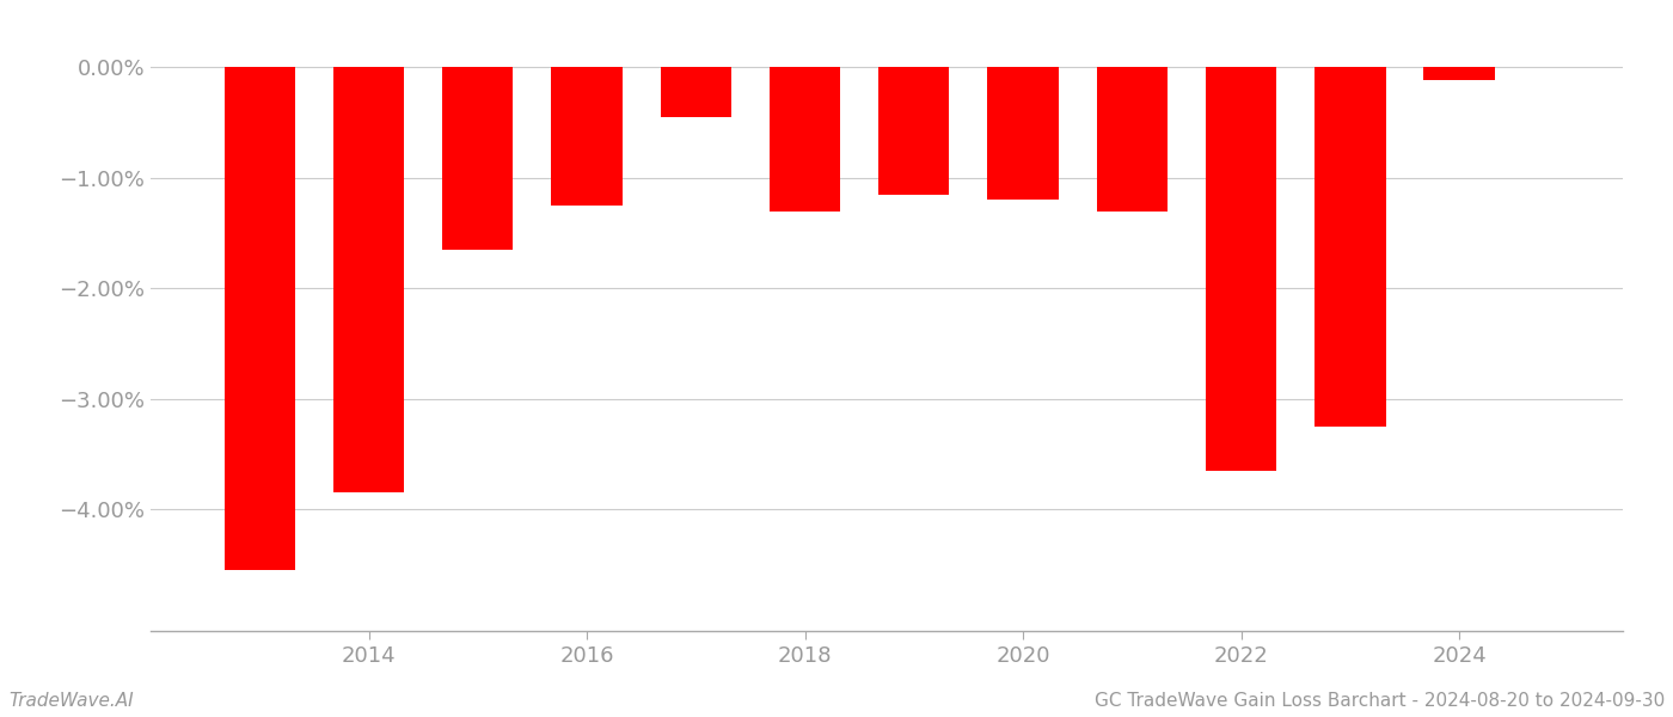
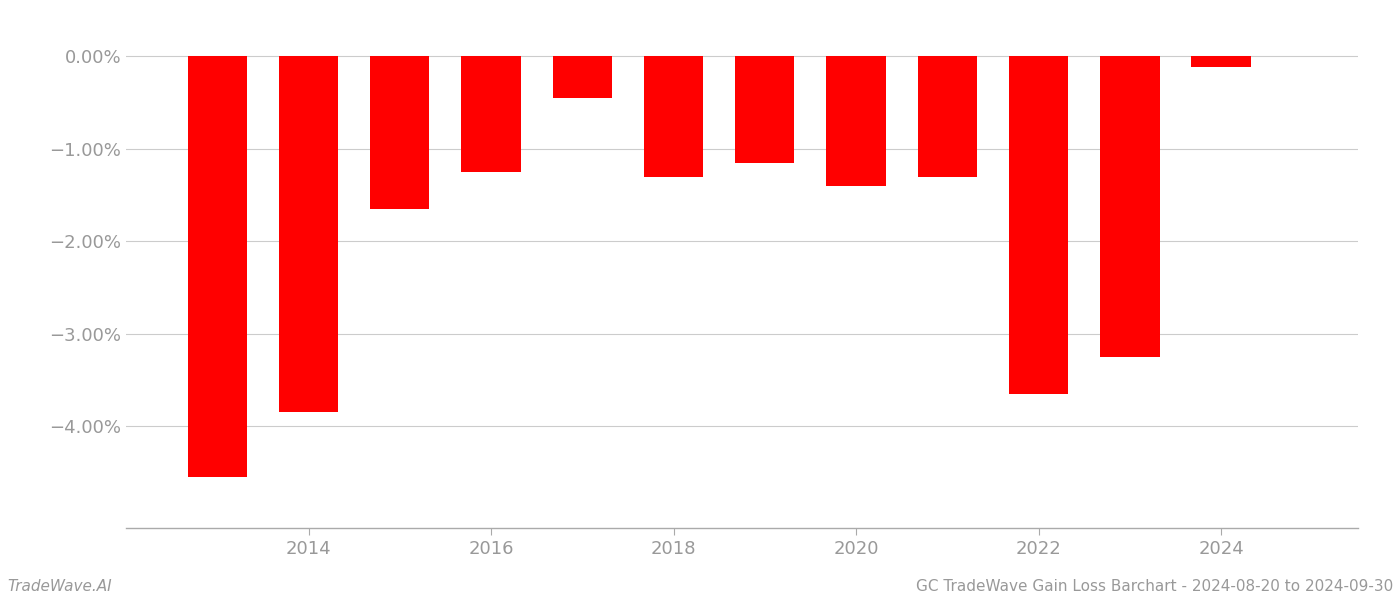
2020: -1.20% -> -1.40%
